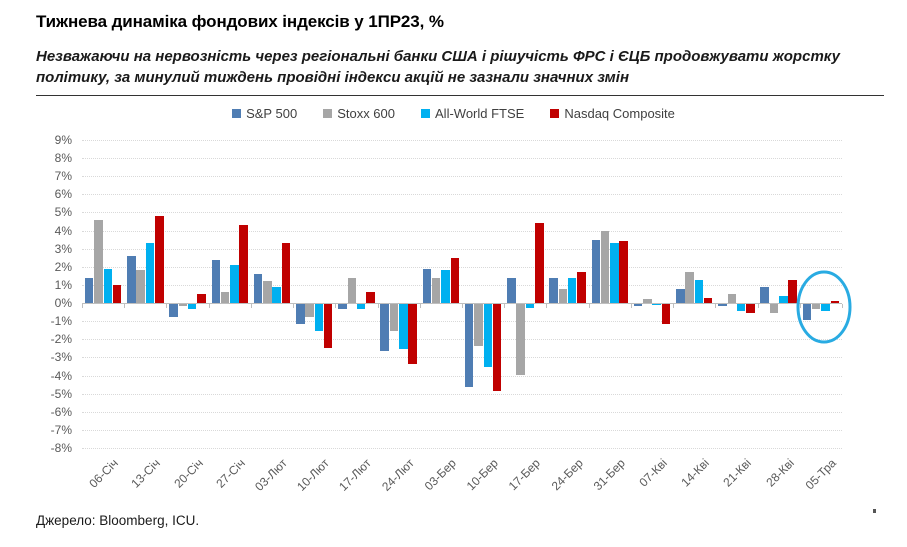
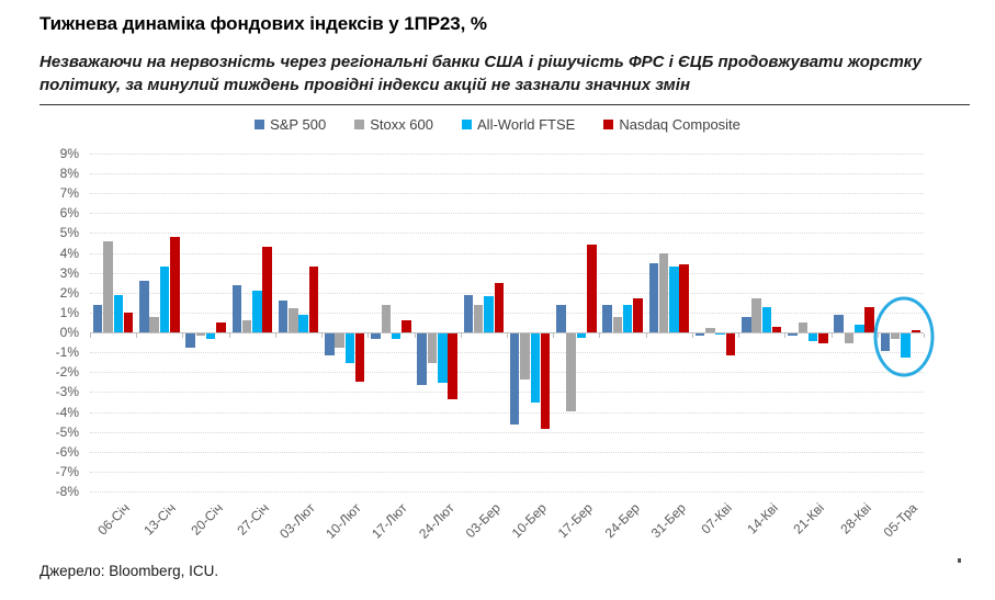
Stoxx 600/13-Січ: 1.8% -> 0.8%
All-World FTSE/05-Тра: -0.4% -> -1.2%
